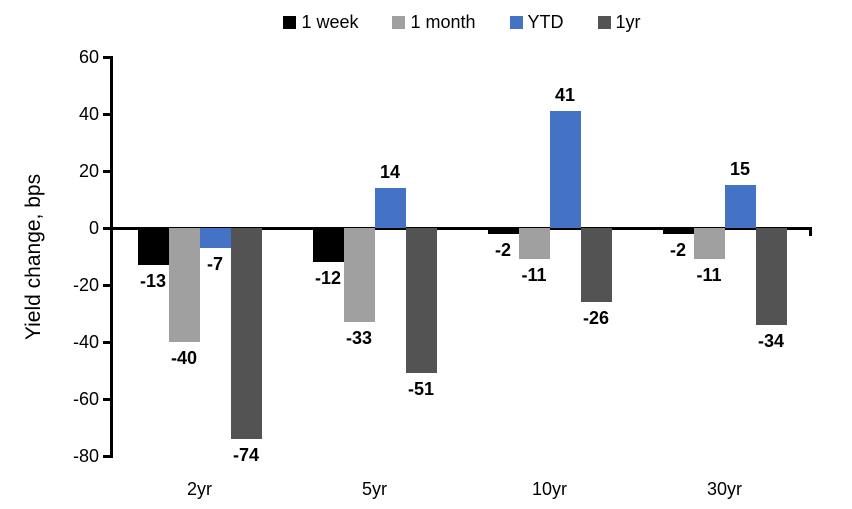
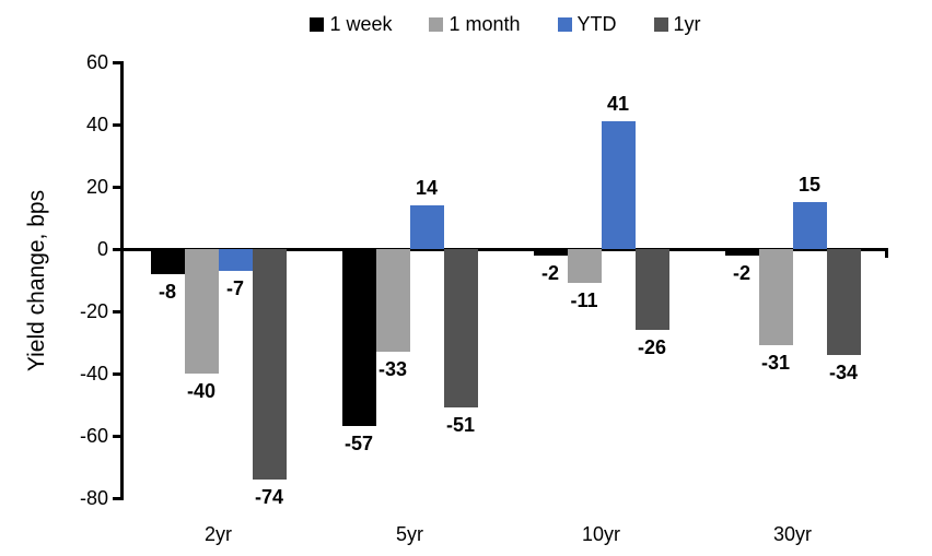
1 week/2yr: -13 -> -8
1 week/5yr: -12 -> -57
1 month/30yr: -11 -> -31
